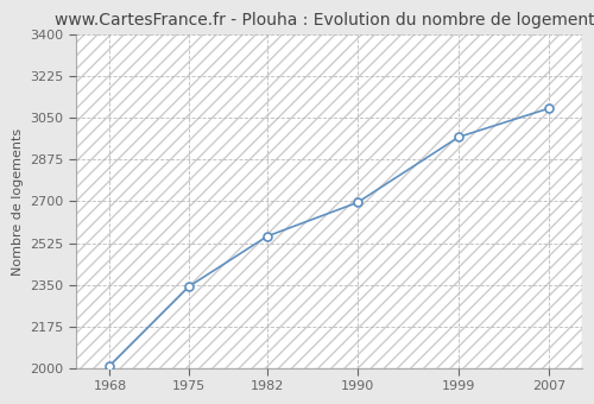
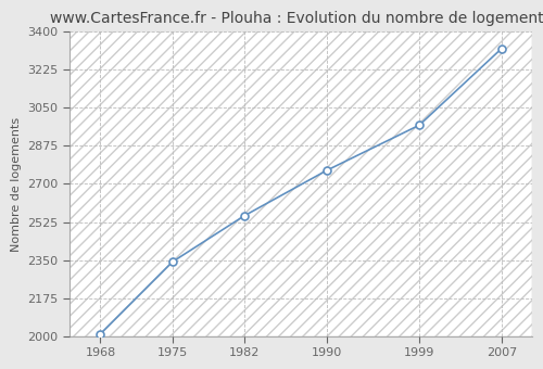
1990: 2695 -> 2762
2007: 3090 -> 3322
